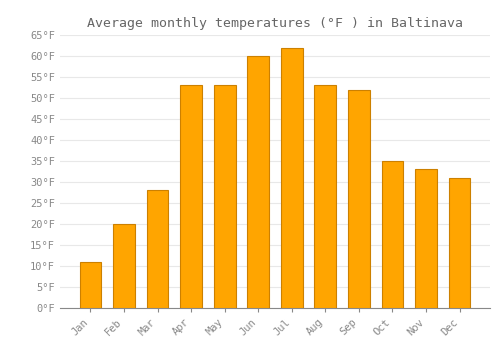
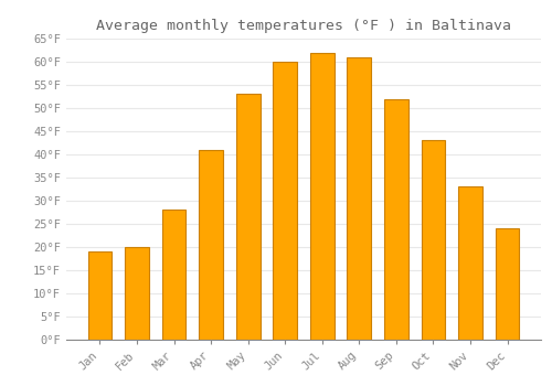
Jan: 11°F -> 19°F
Apr: 53°F -> 41°F
Aug: 53°F -> 61°F
Oct: 35°F -> 43°F
Dec: 31°F -> 24°F
